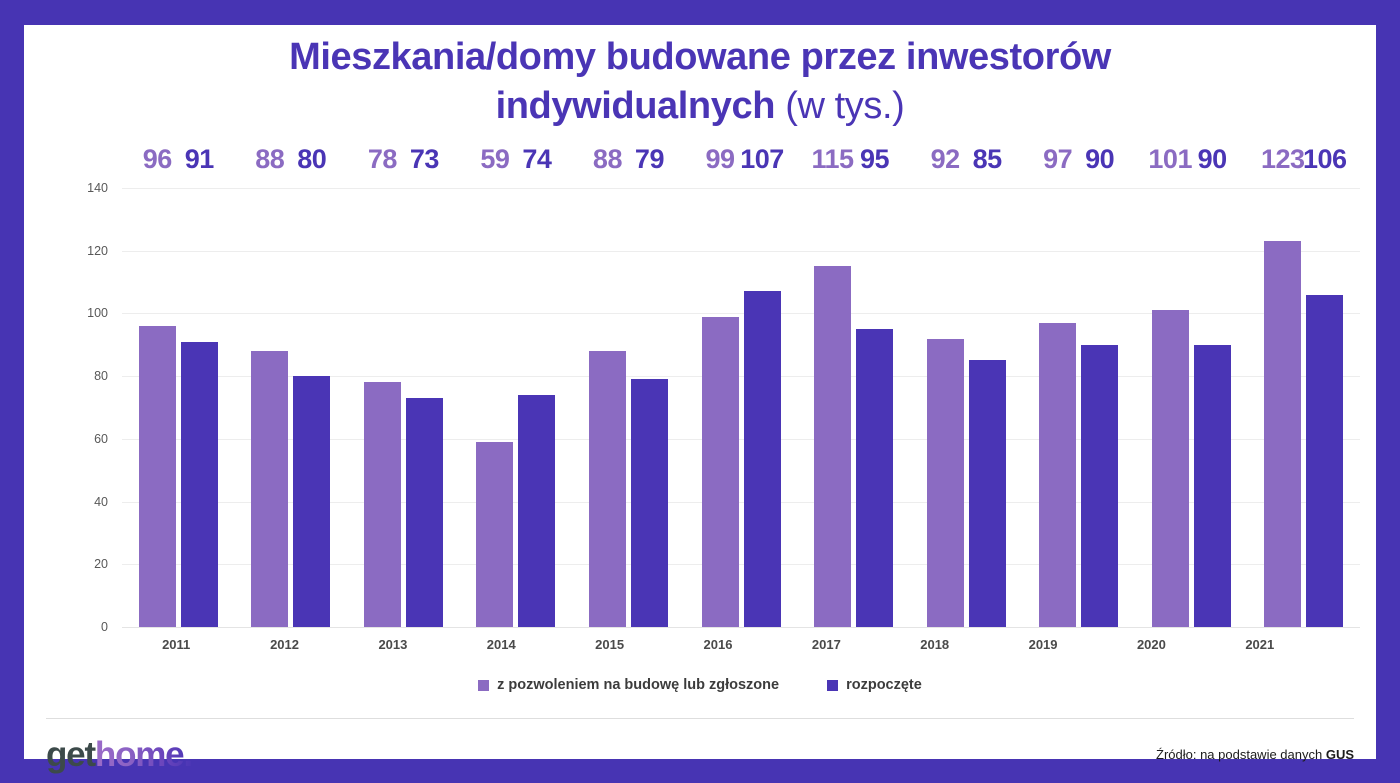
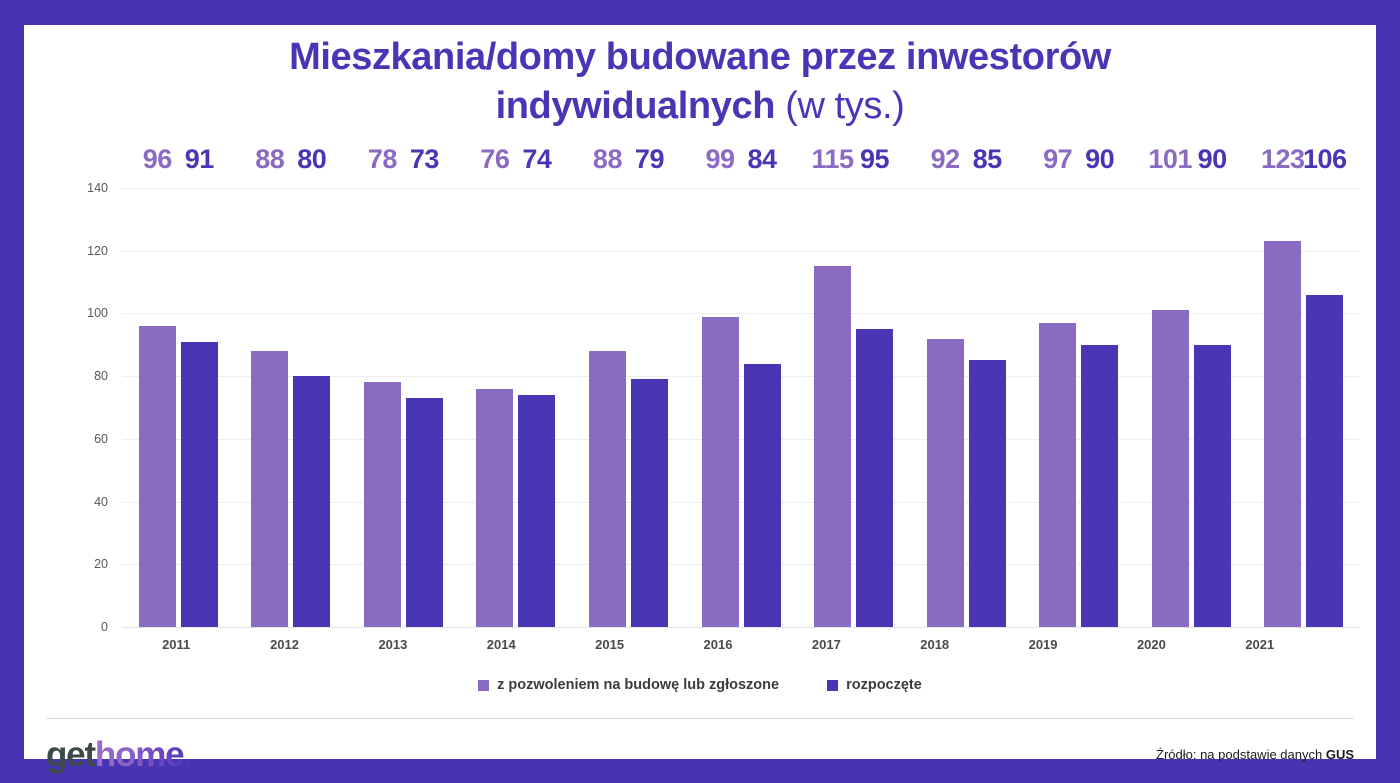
z pozwoleniem na budowę lub zgłoszone/2014: 59 -> 76
rozpoczęte/2016: 107 -> 84
